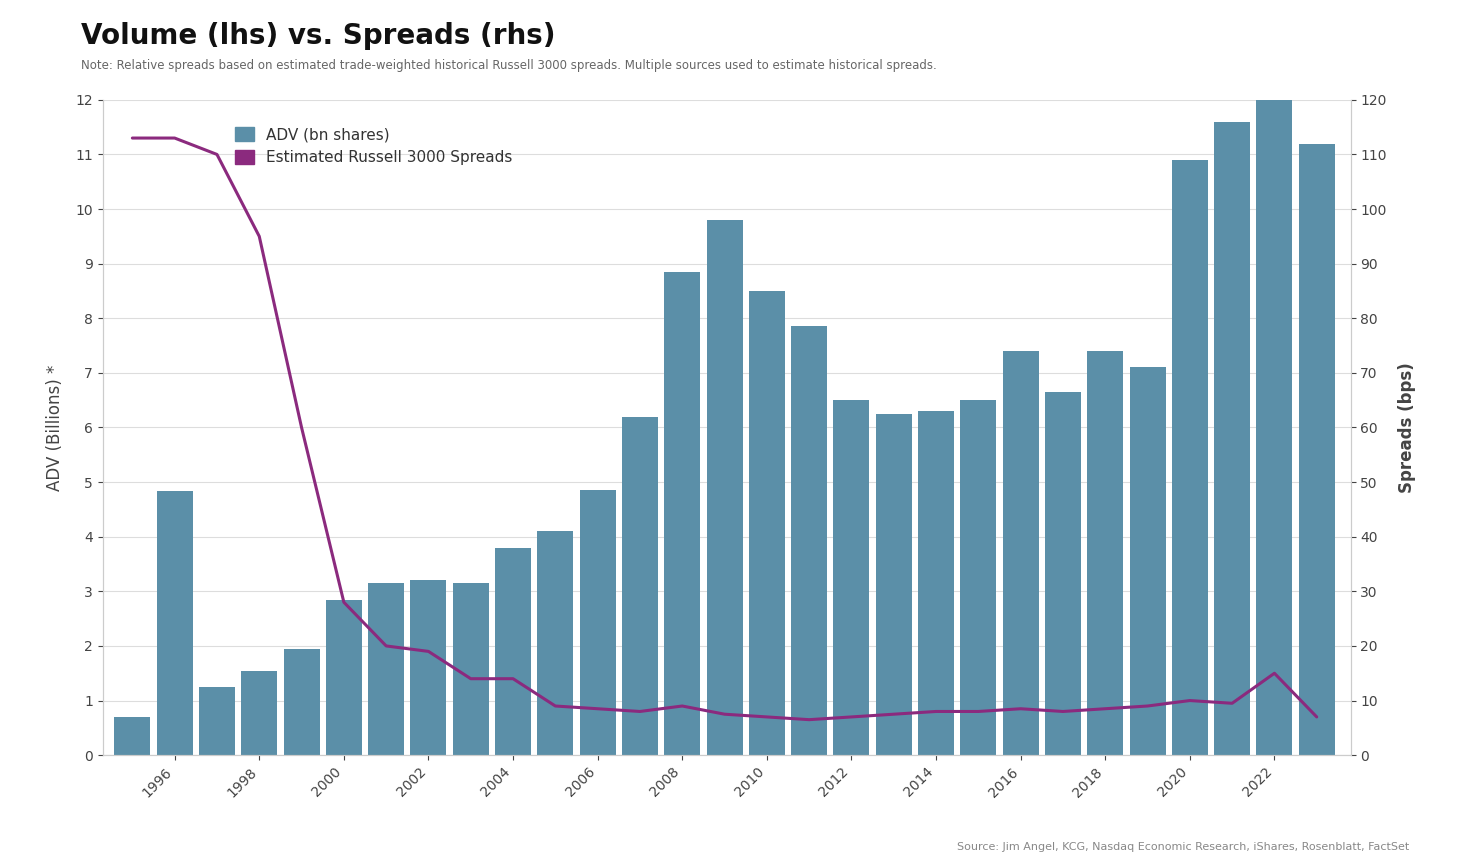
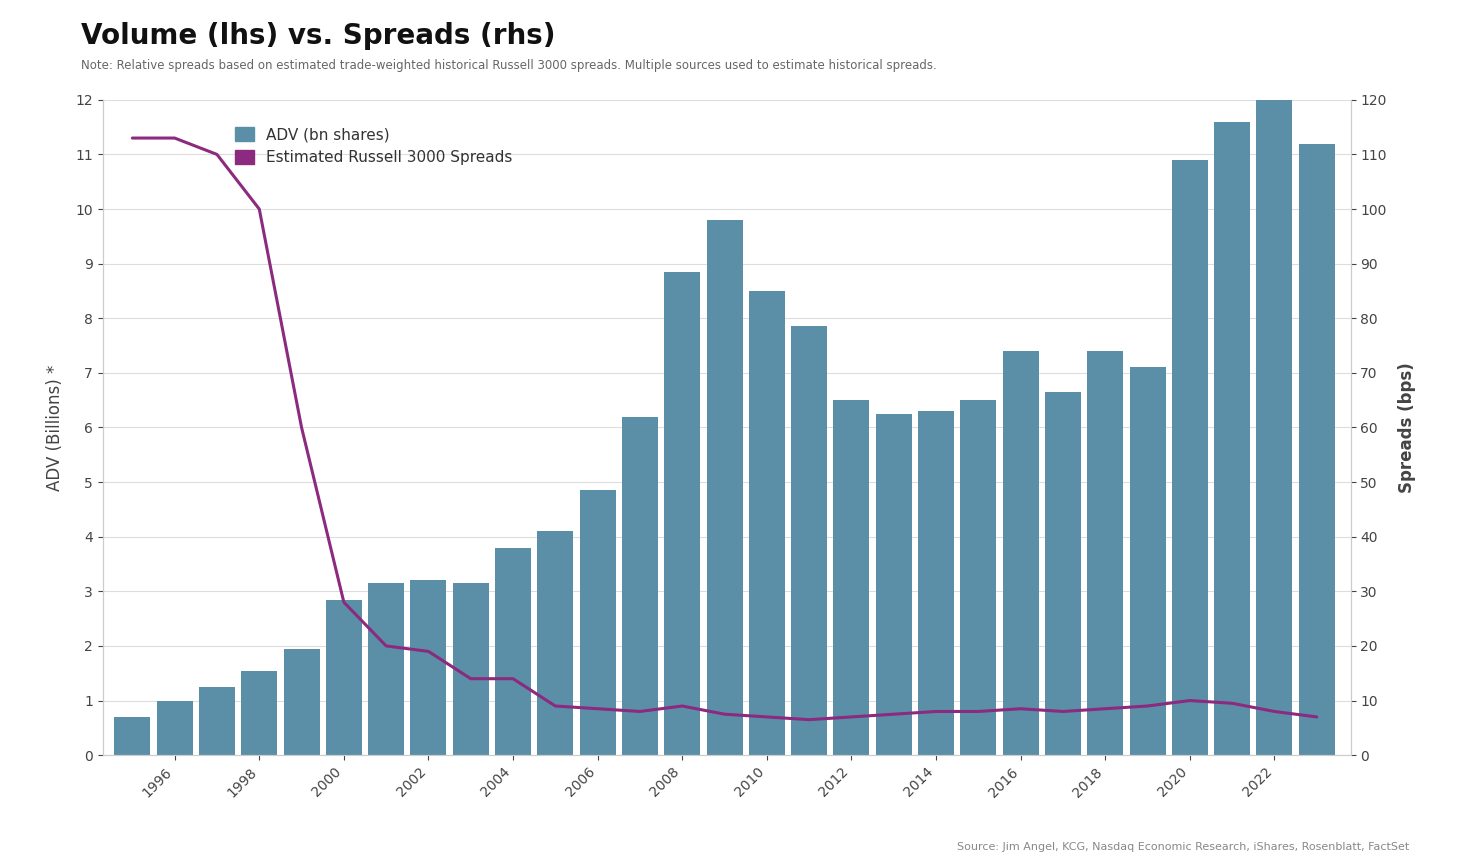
ADV (bn shares)/1996: 4.84 -> 1.00
Estimated Russell 3000 Spreads/1998: 95.0 -> 100.0
Estimated Russell 3000 Spreads/2022: 15.0 -> 8.0
